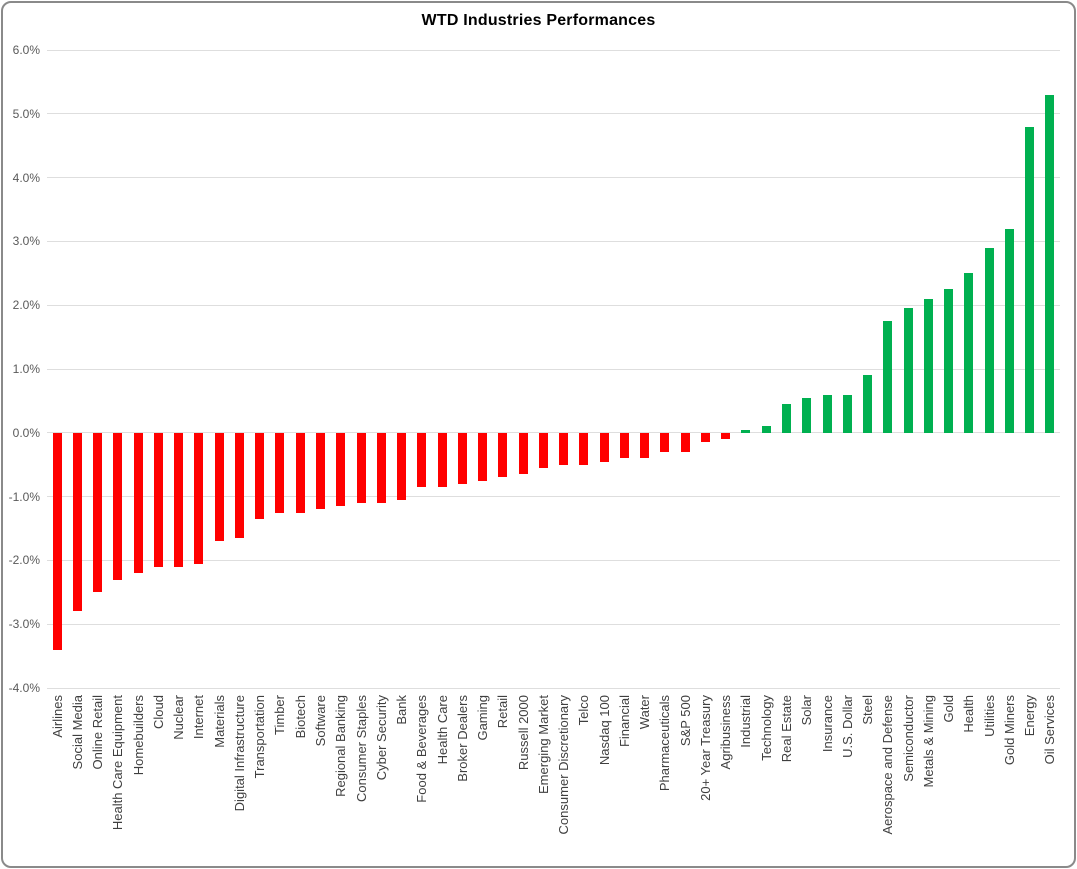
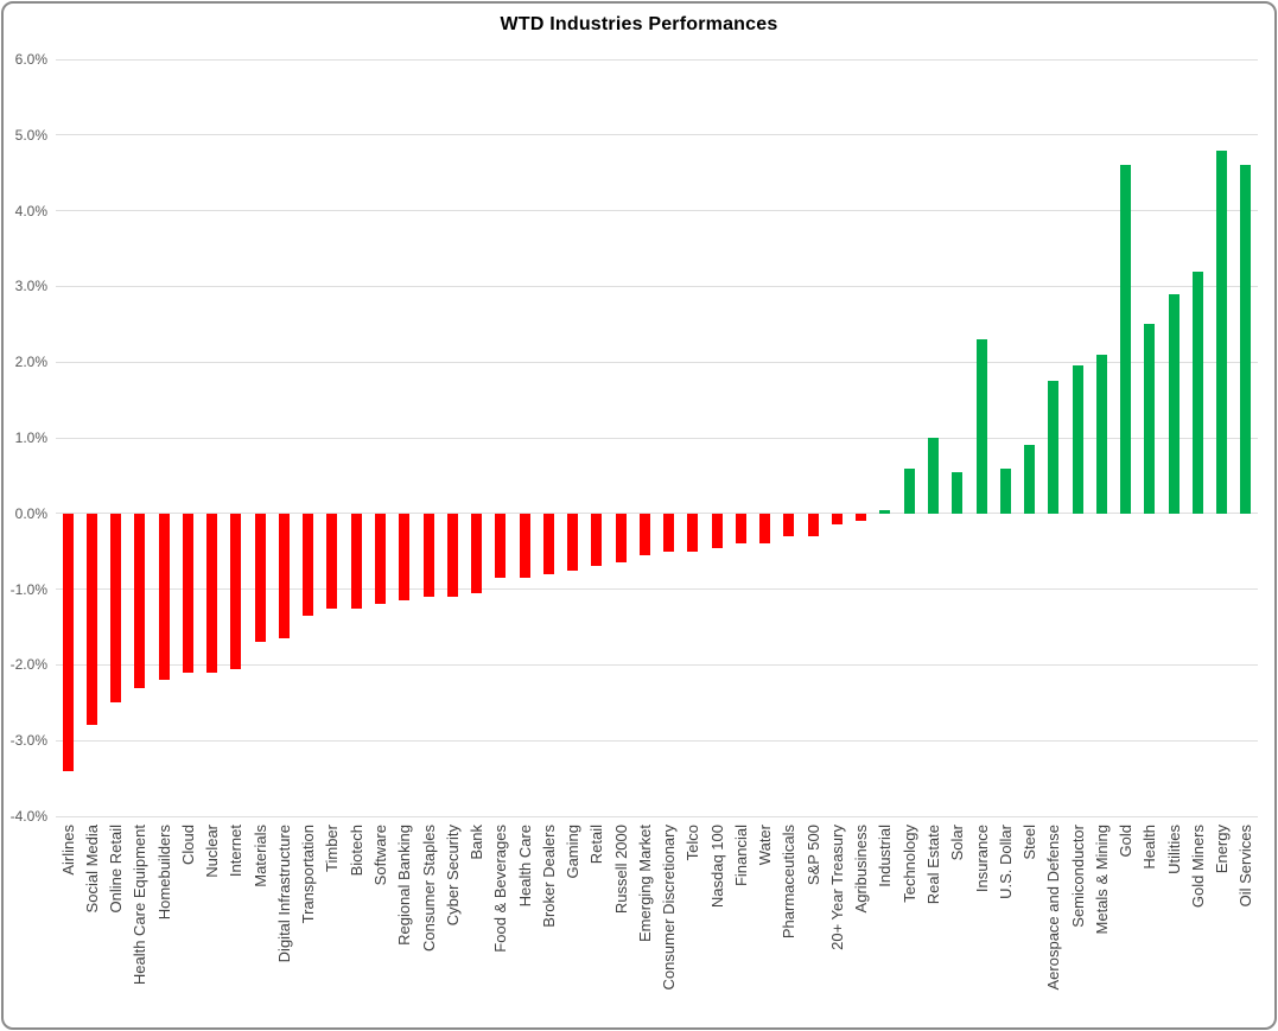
Technology: 0.1% -> 0.6%
Real Estate: 0.5% -> 1.0%
Insurance: 0.6% -> 2.3%
Gold: 2.2% -> 4.6%
Oil Services: 5.3% -> 4.6%
